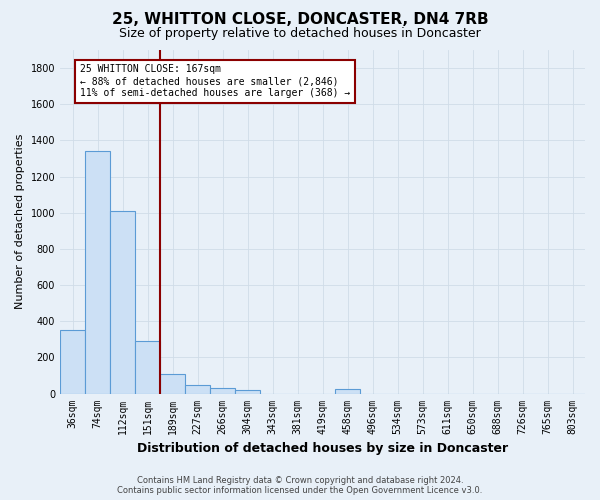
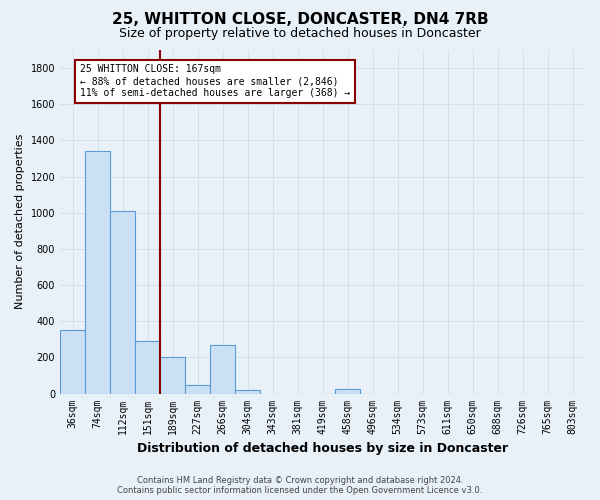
189sqm: 110 -> 200
266sqm: 30 -> 270
